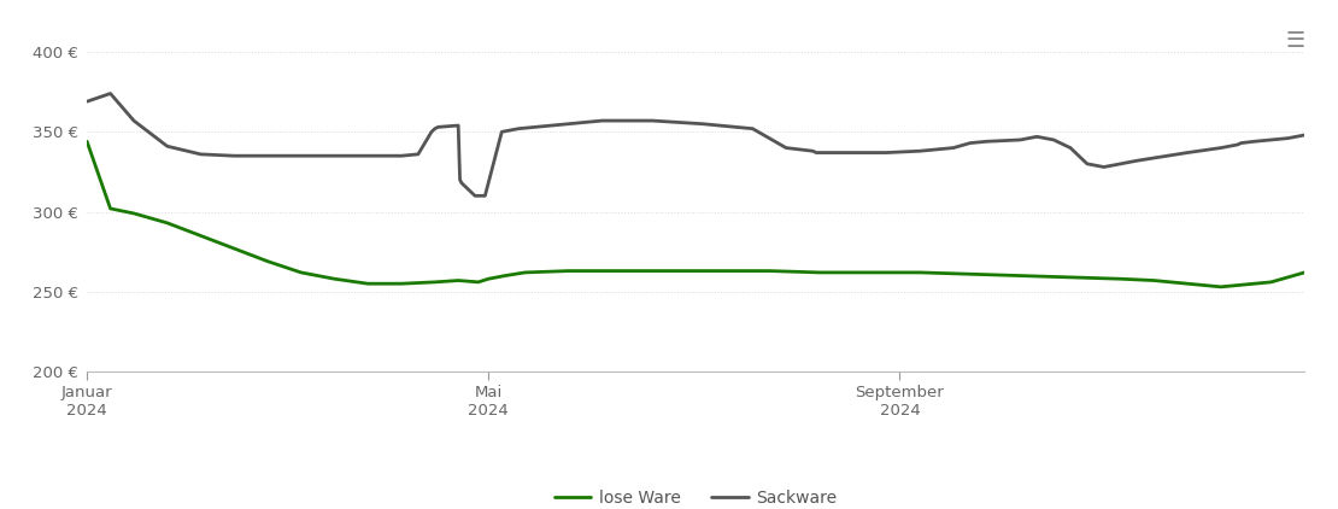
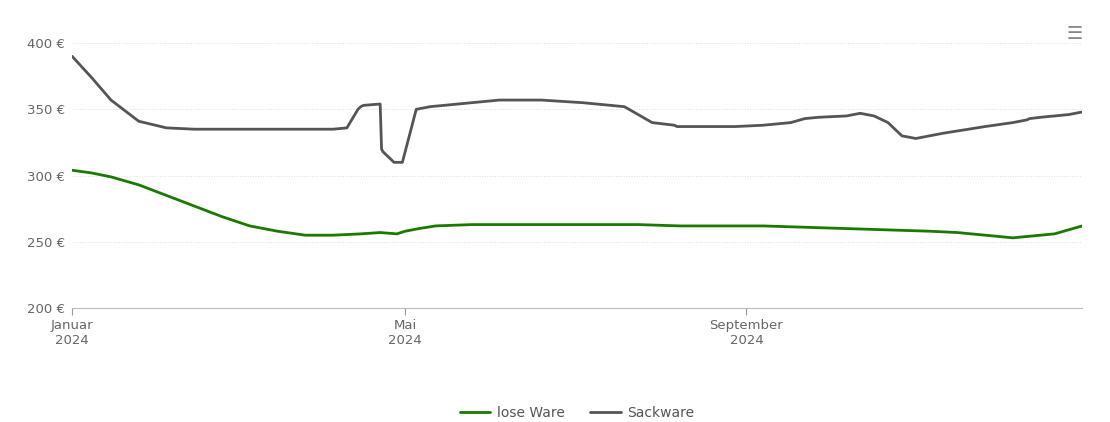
lose Ware/Januar 2024: 344 € -> 304 €
Sackware/Januar 2024: 369 € -> 390 €
